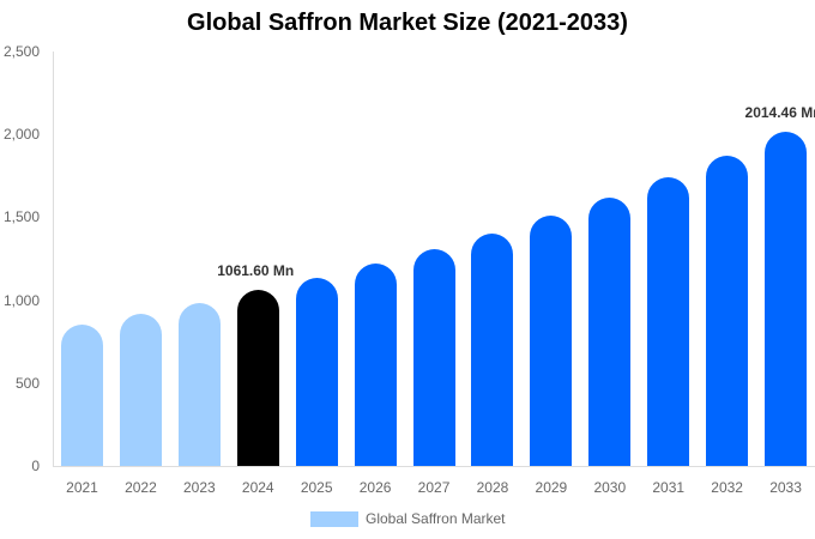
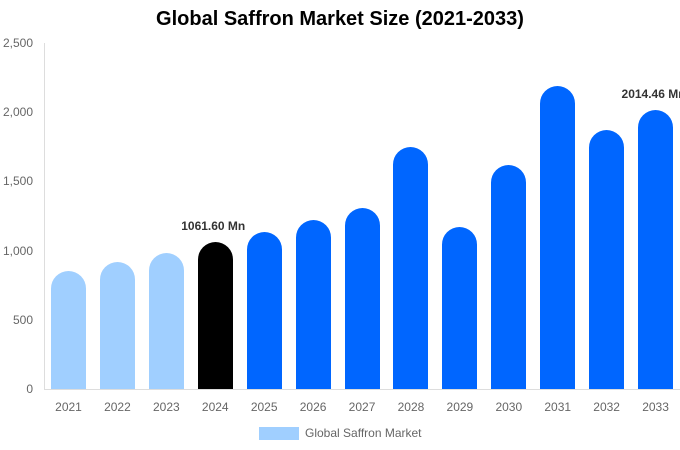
2028: 1400 -> 1750
2029: 1510 -> 1170
2031: 1740 -> 2190
